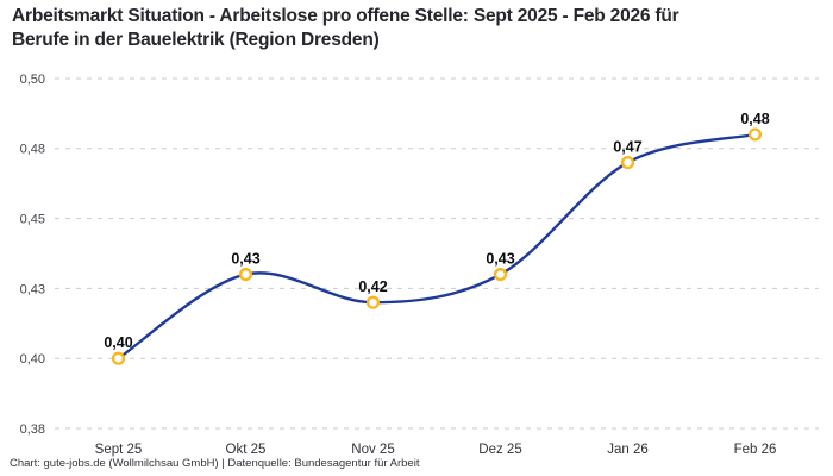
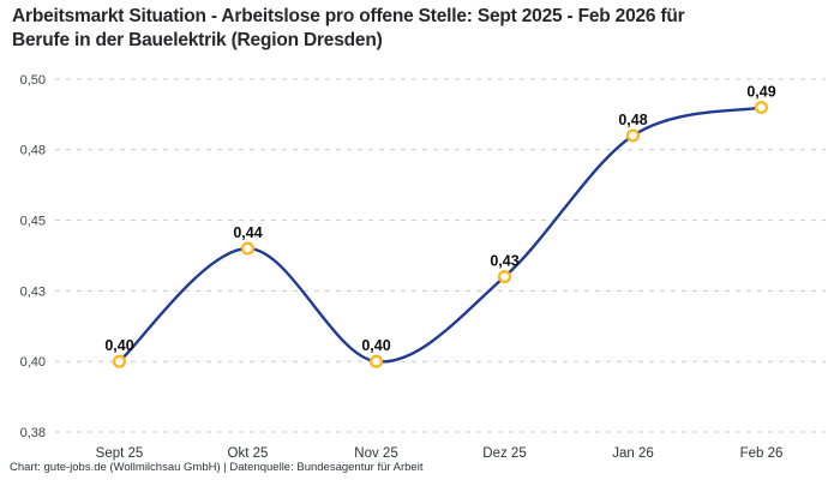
Okt 25: 0,43 -> 0,44
Nov 25: 0,42 -> 0,40
Jan 26: 0,47 -> 0,48
Feb 26: 0,48 -> 0,49
